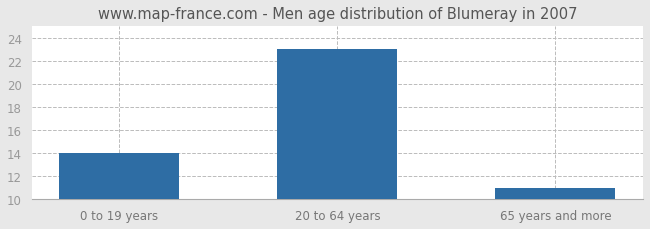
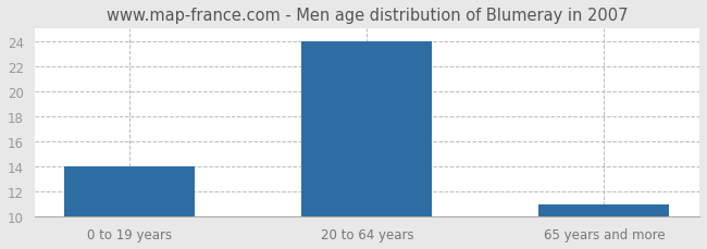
20 to 64 years: 23 -> 24
